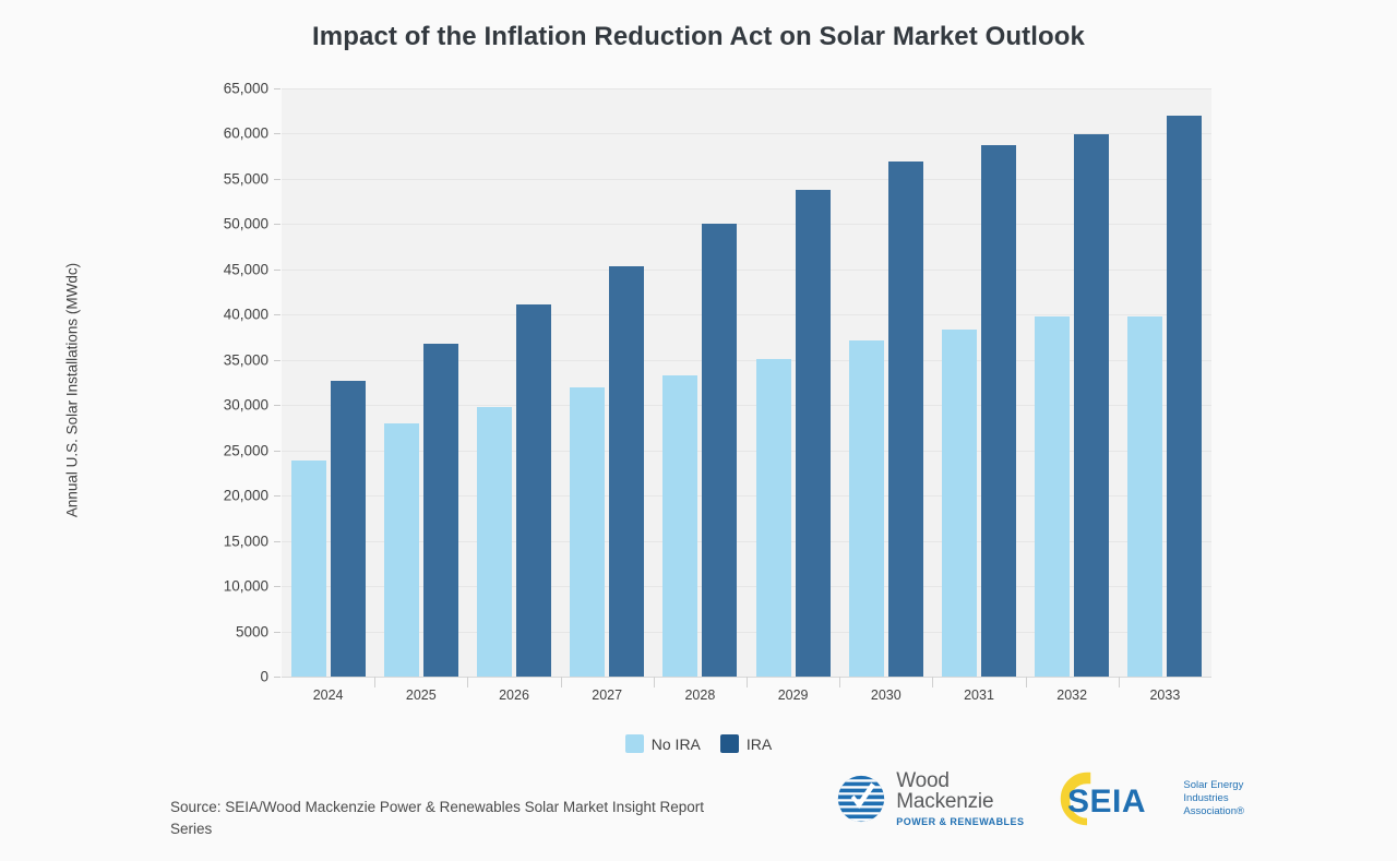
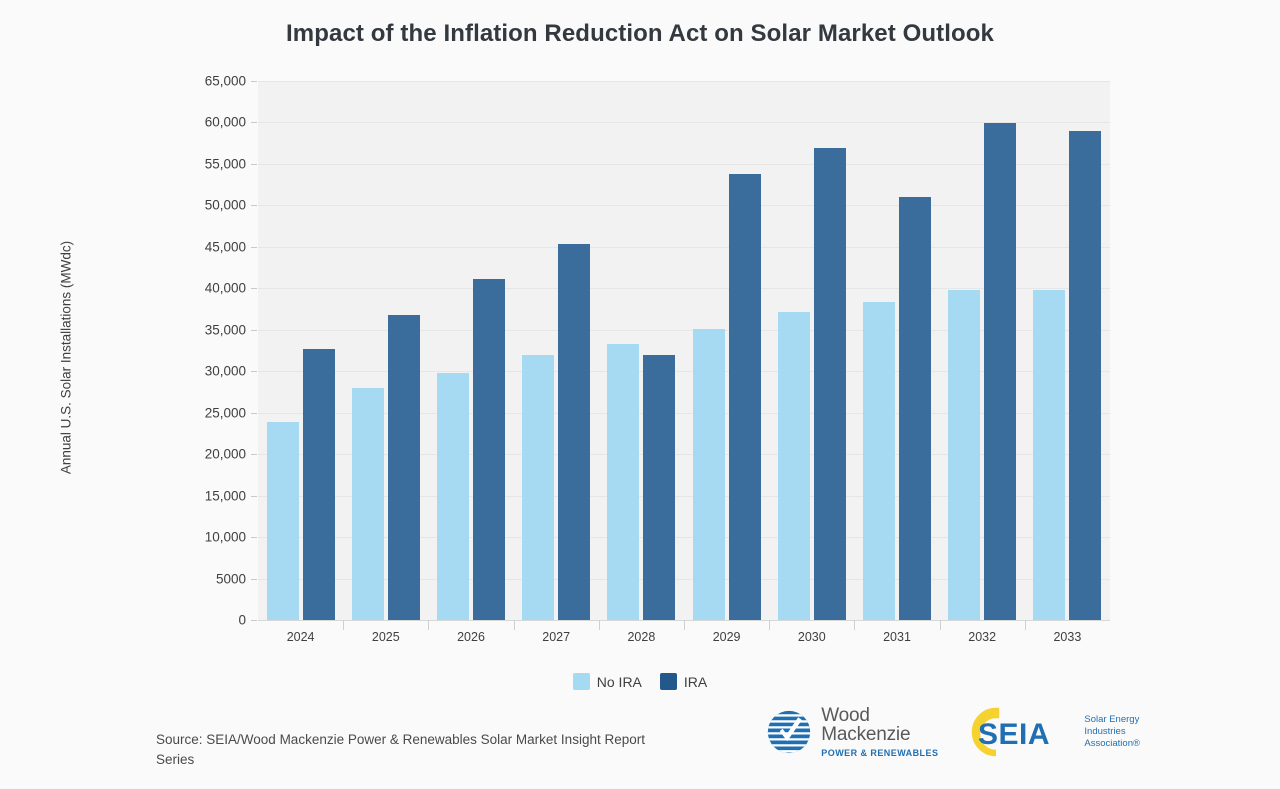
IRA/2028: 50000 -> 32000
IRA/2031: 59000 -> 51000
IRA/2033: 62000 -> 59000
